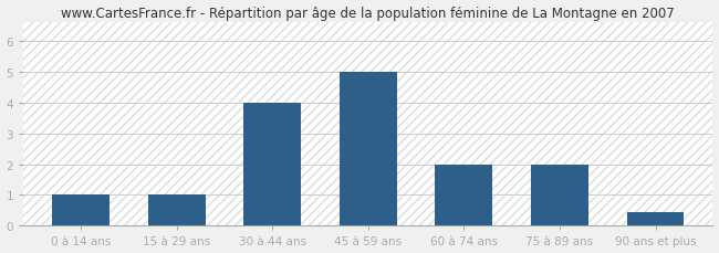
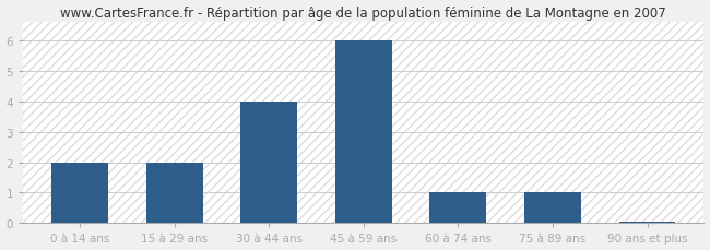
0 à 14 ans: 1.00 -> 2.00
15 à 29 ans: 1.00 -> 2.00
45 à 59 ans: 5.00 -> 6.00
60 à 74 ans: 2.00 -> 1.00
75 à 89 ans: 2.00 -> 1.00
90 ans et plus: 0.45 -> 0.05
